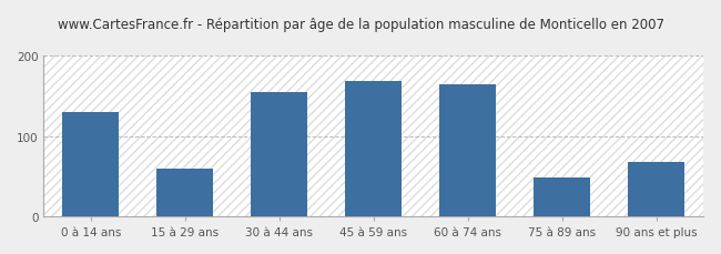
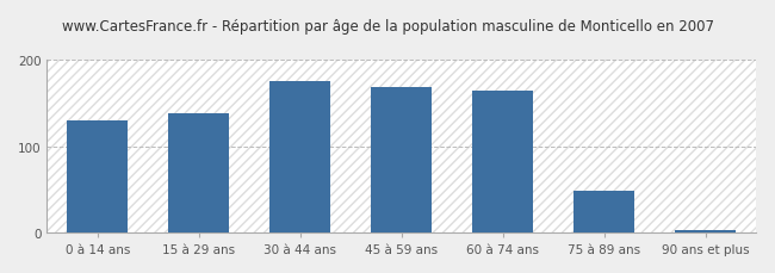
15 à 29 ans: 60 -> 138
30 à 44 ans: 154 -> 175
90 ans et plus: 68 -> 3
